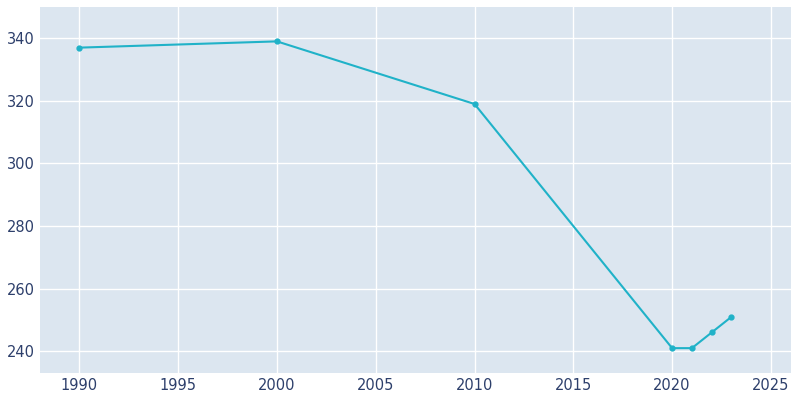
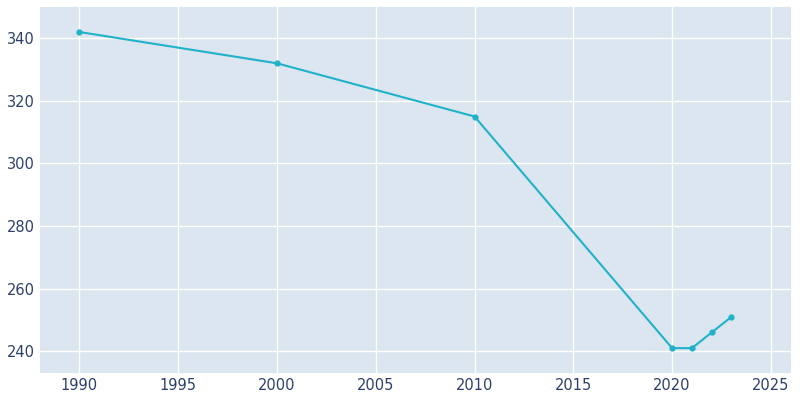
1990: 337 -> 342
2000: 339 -> 332
2010: 319 -> 315
